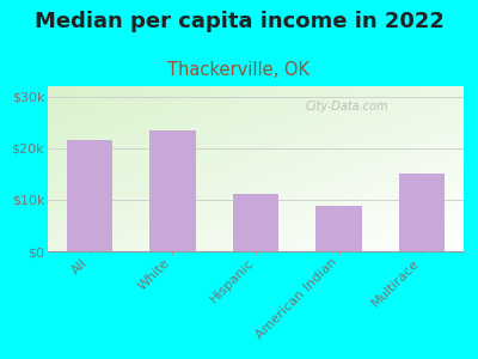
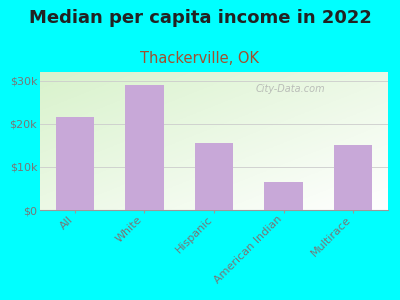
White: $23.5k -> $29.0k
Hispanic: $11.2k -> $15.5k
American Indian: $8.7k -> $6.5k
